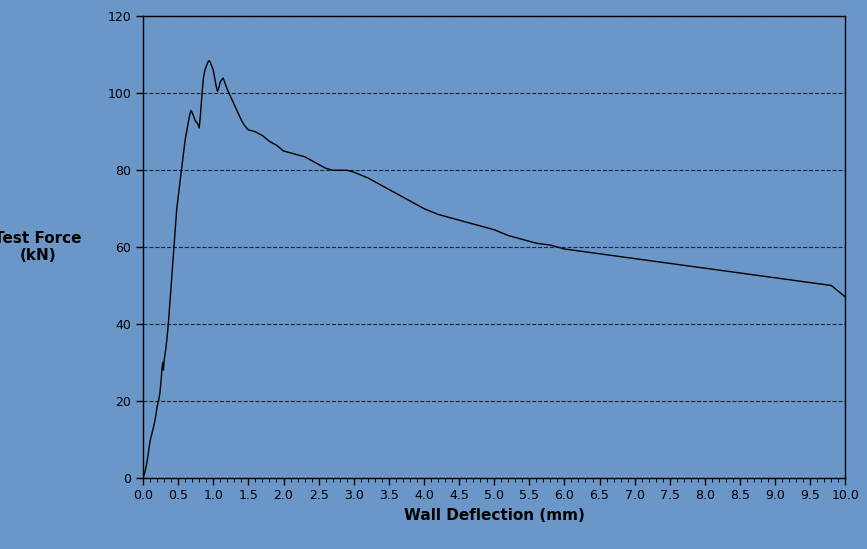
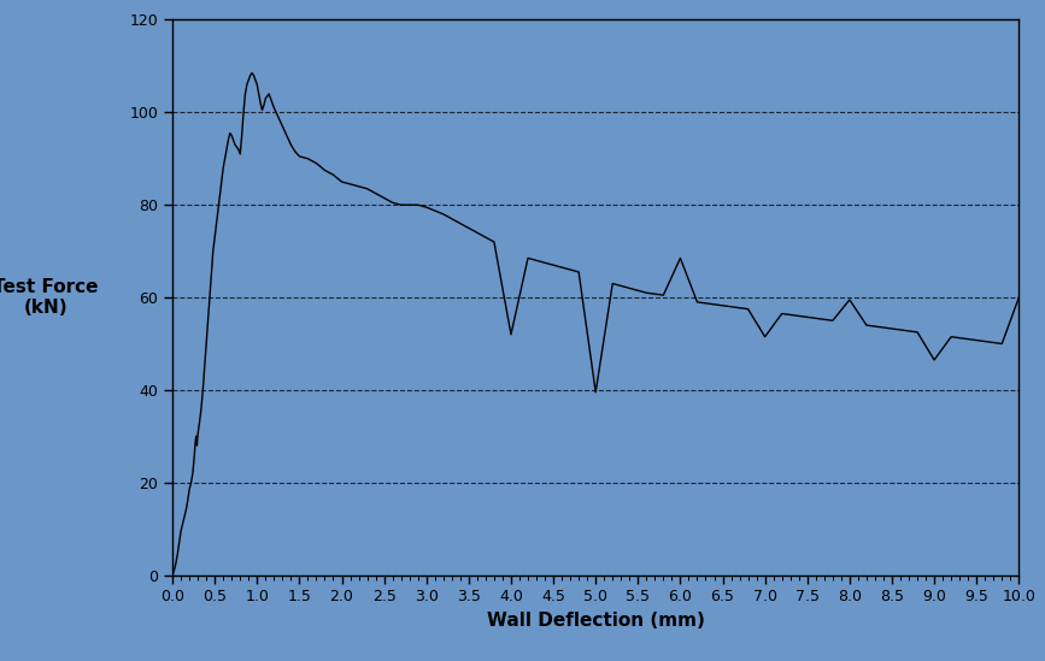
4.0: 70.0 -> 52.0
5.0: 64.5 -> 39.5
6.0: 59.5 -> 68.5
7.0: 57.0 -> 51.5
8.0: 54.5 -> 59.5
9.0: 52.0 -> 46.5
10.0: 47.0 -> 60.0
